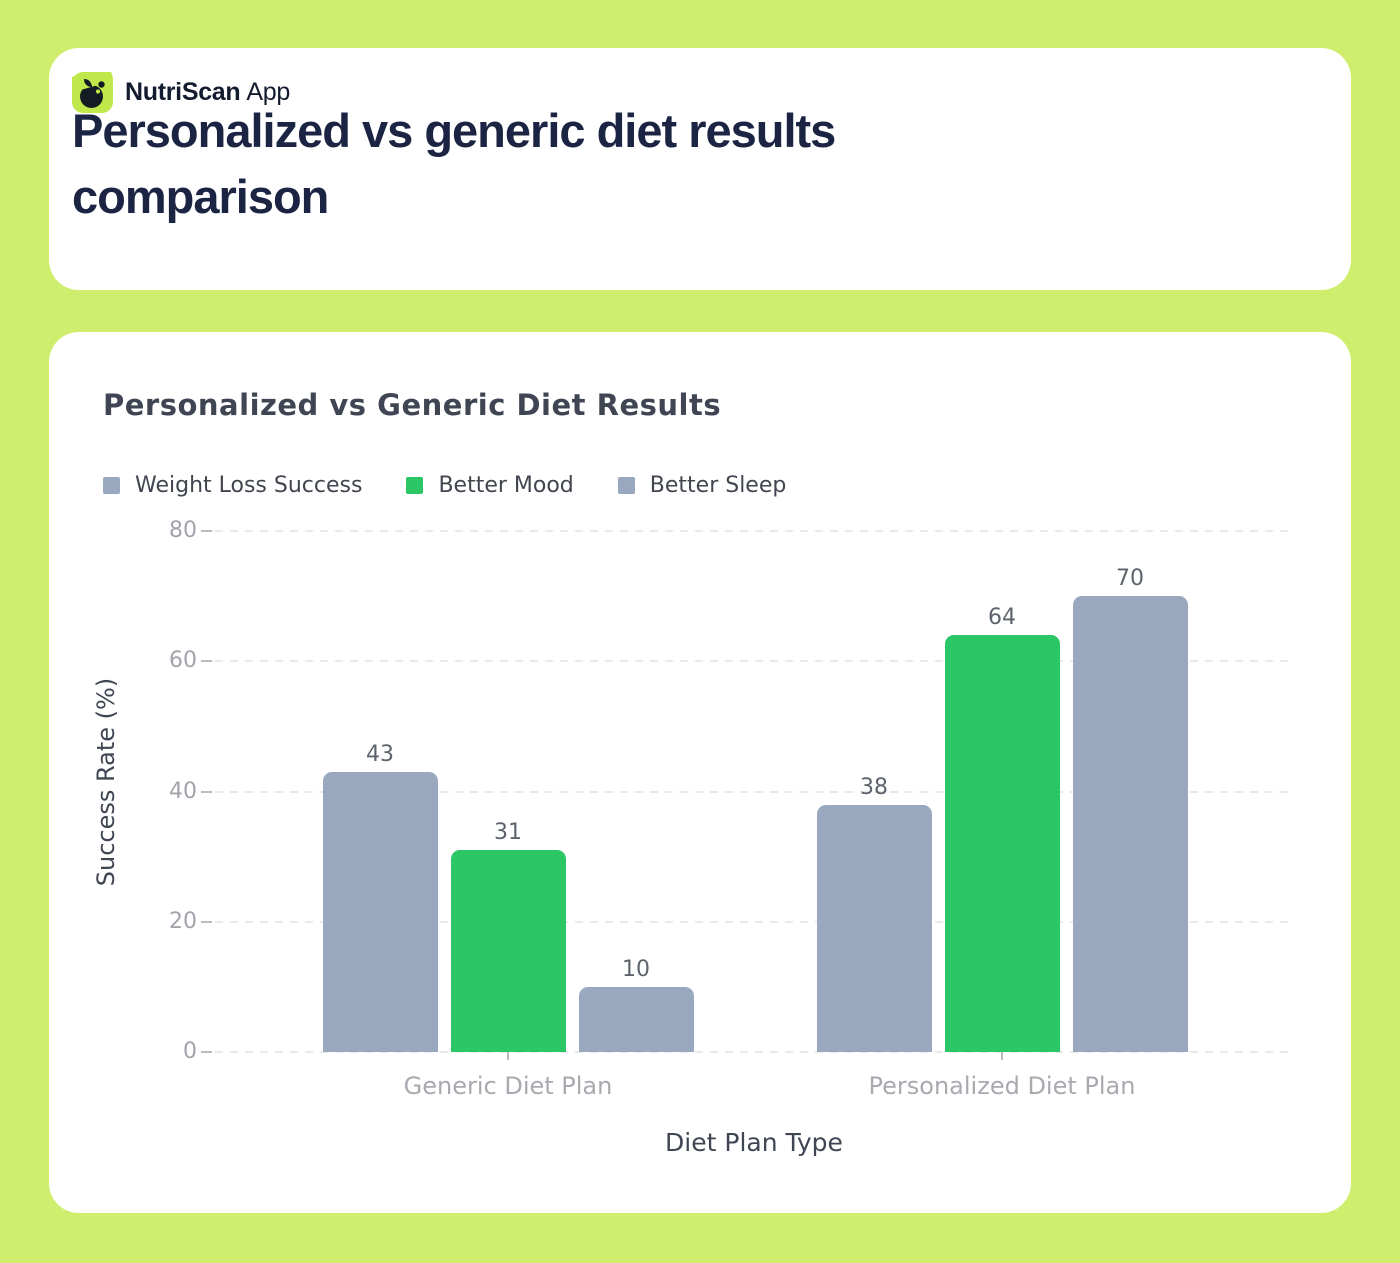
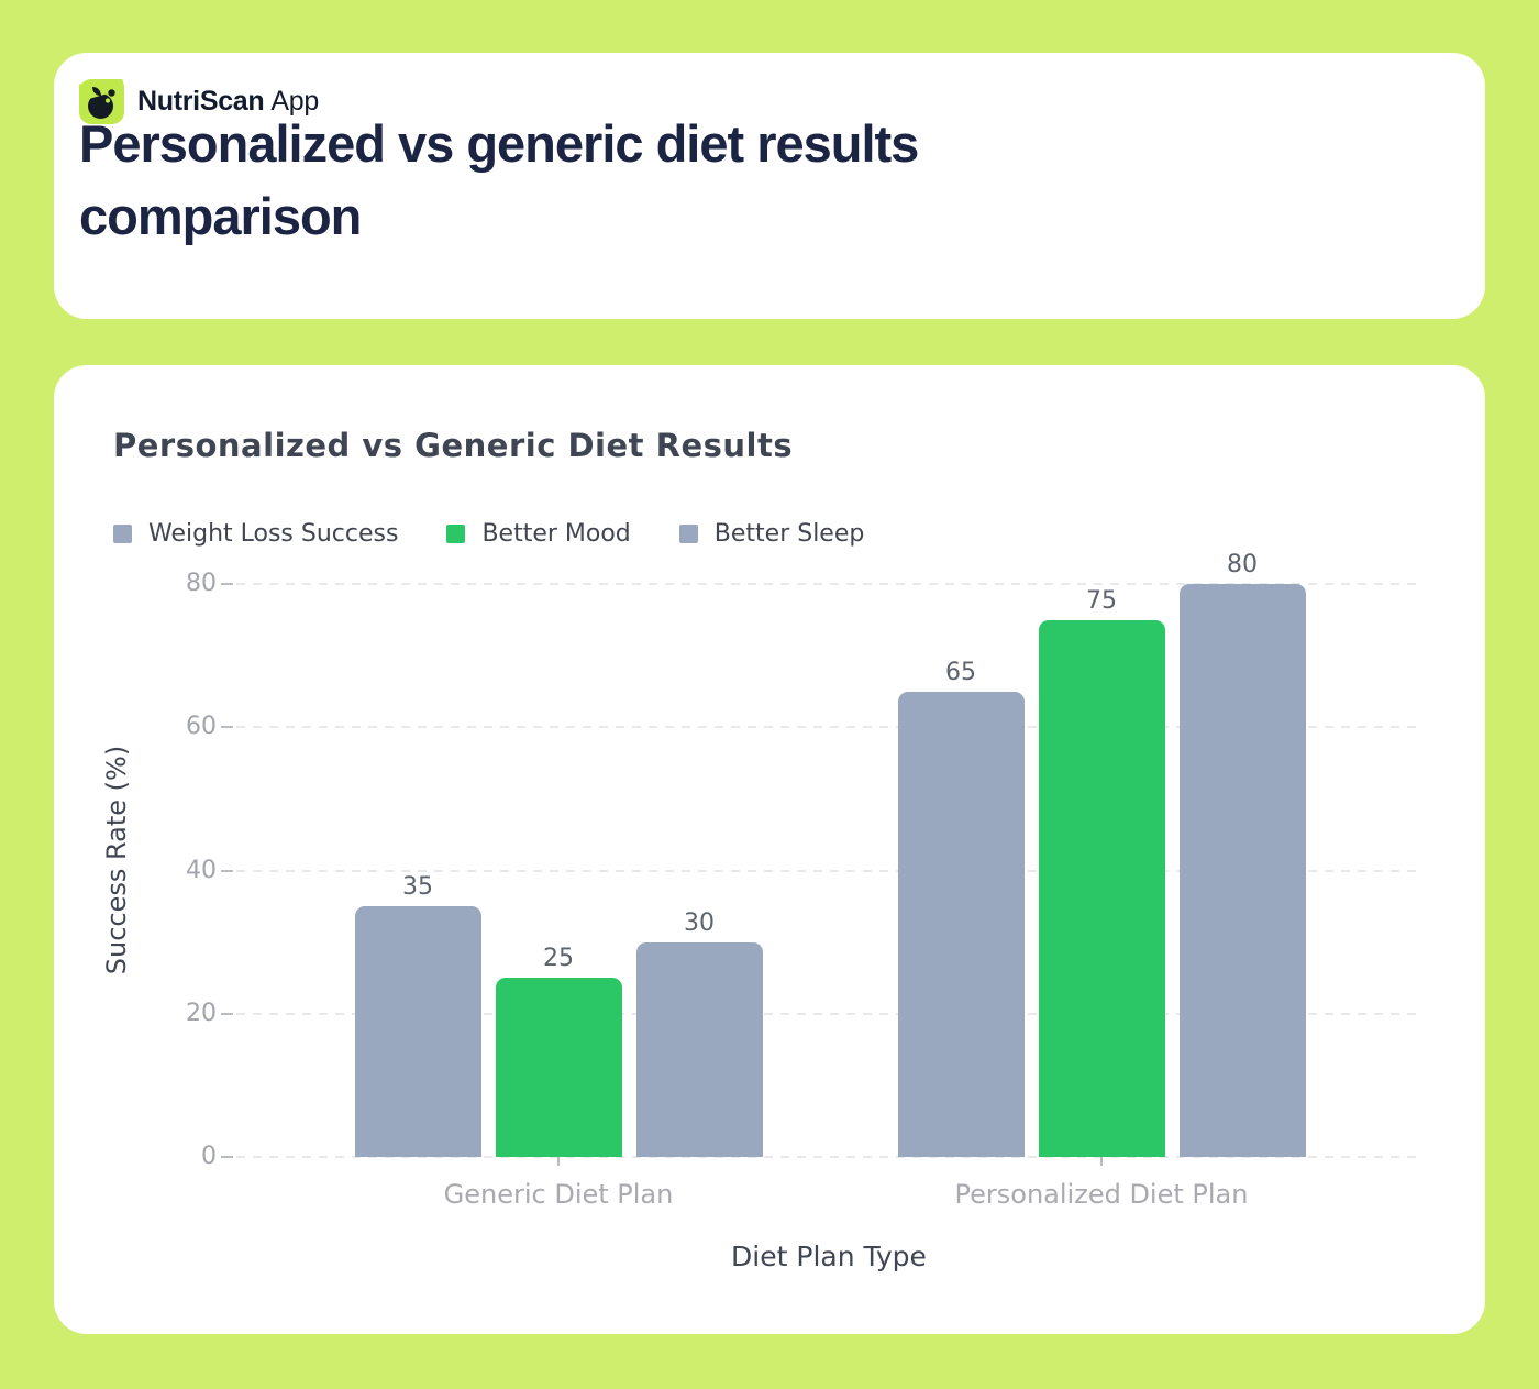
Weight Loss Success/Generic Diet Plan: 43 -> 35
Better Mood/Generic Diet Plan: 31 -> 25
Better Sleep/Generic Diet Plan: 10 -> 30
Weight Loss Success/Personalized Diet Plan: 38 -> 65
Better Mood/Personalized Diet Plan: 64 -> 75
Better Sleep/Personalized Diet Plan: 70 -> 80
